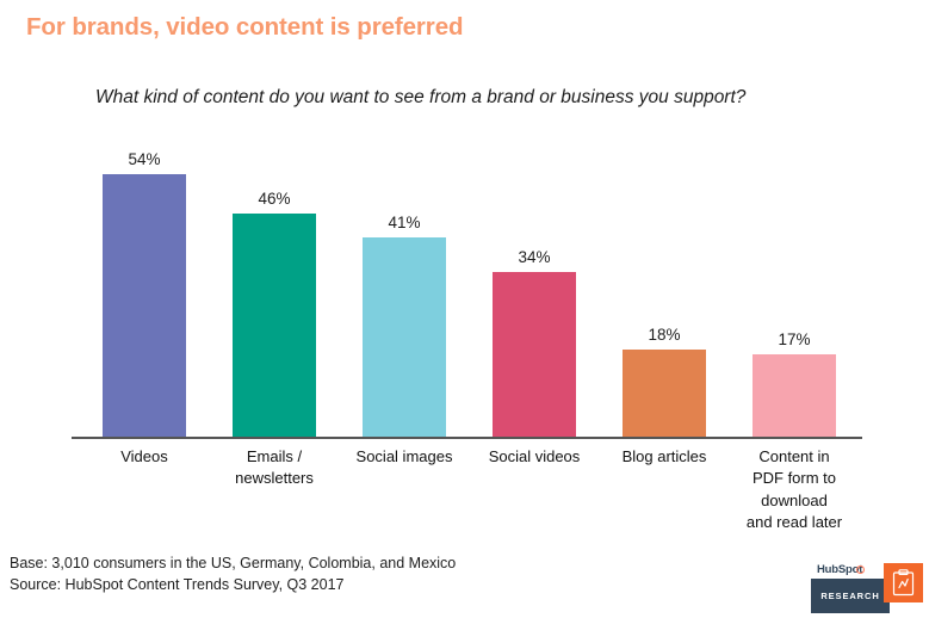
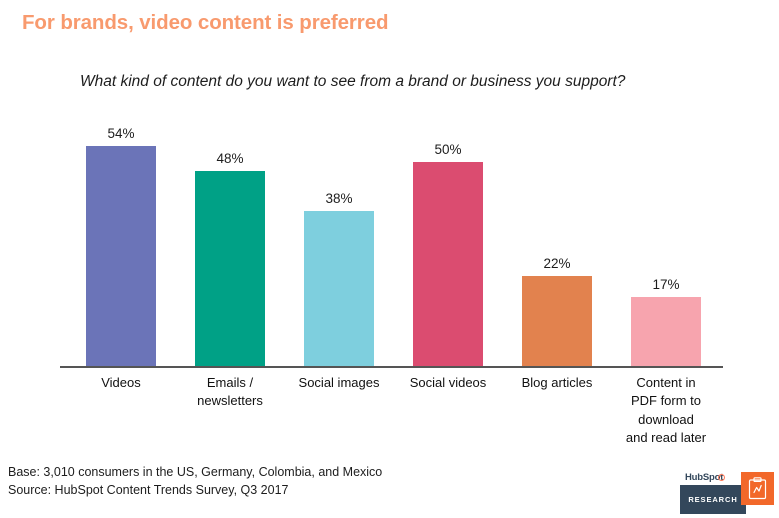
Emails / newsletters: 46% -> 48%
Social images: 41% -> 38%
Social videos: 34% -> 50%
Blog articles: 18% -> 22%
